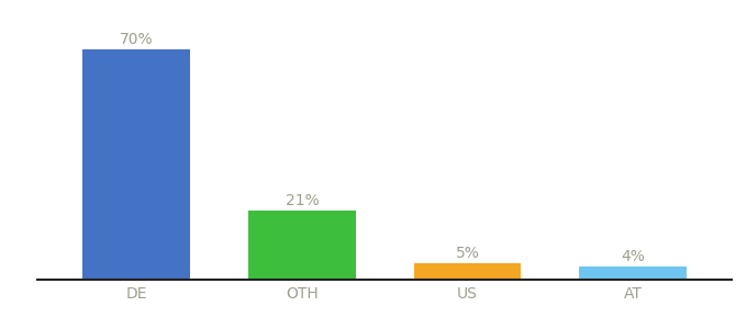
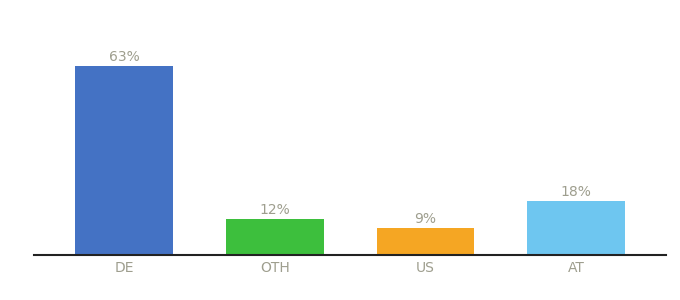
DE: 70% -> 63%
OTH: 21% -> 12%
US: 5% -> 9%
AT: 4% -> 18%
